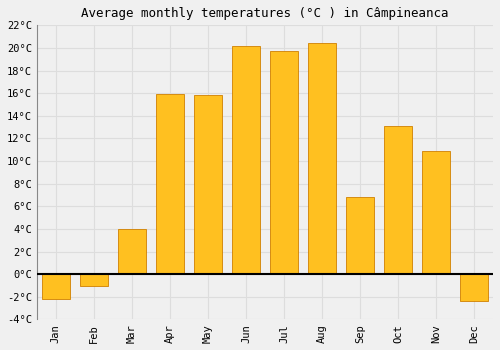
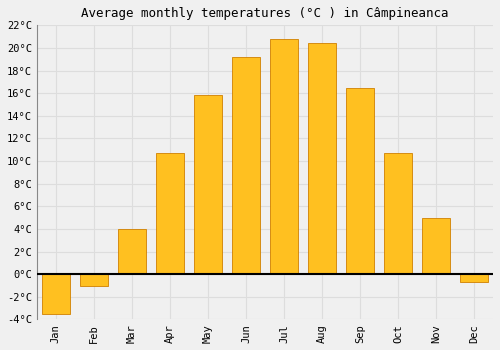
Jan: -2.2°C -> -3.5°C
Apr: 15.9°C -> 10.7°C
Jun: 20.2°C -> 19.2°C
Jul: 19.7°C -> 20.8°C
Sep: 6.8°C -> 16.5°C
Oct: 13.1°C -> 10.7°C
Nov: 10.9°C -> 5.0°C
Dec: -2.4°C -> -0.7°C
